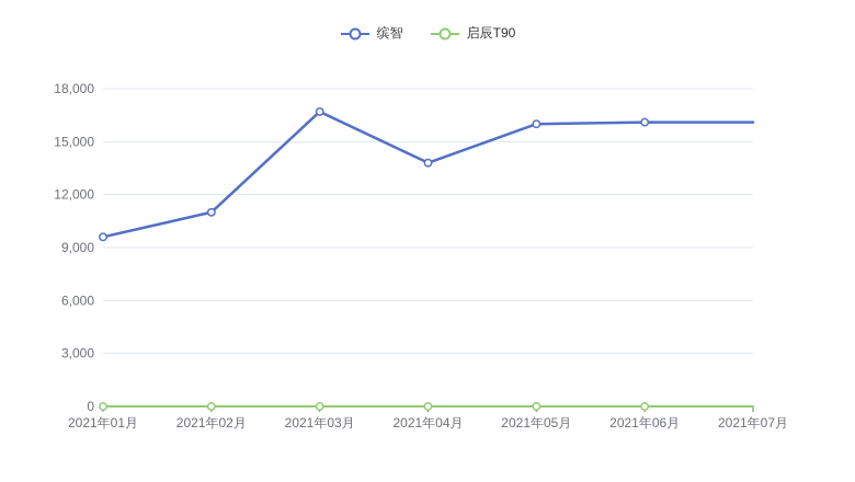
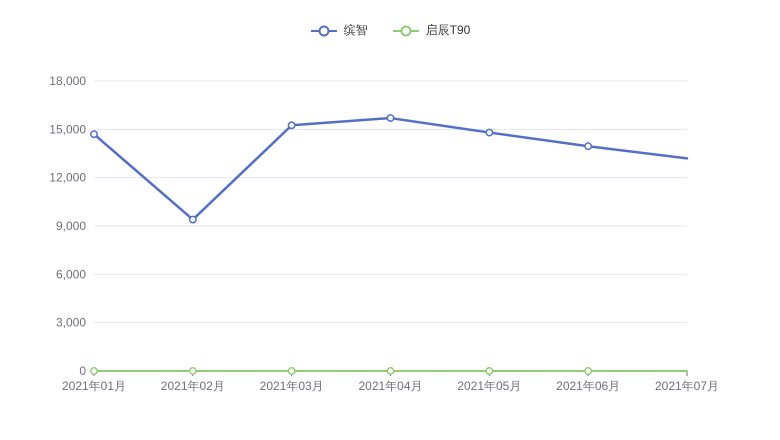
缤智/2021年01月: 9600 -> 14700
缤智/2021年02月: 11000 -> 9400
缤智/2021年03月: 16700 -> 15200
缤智/2021年04月: 13800 -> 15700
缤智/2021年05月: 16000 -> 14800
缤智/2021年06月: 16100 -> 14000
缤智/2021年07月: 16100 -> 13200
